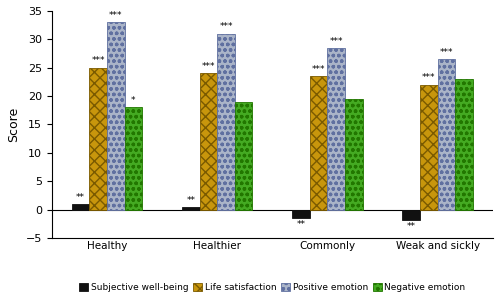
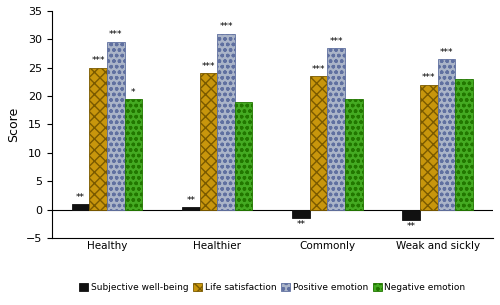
Positive emotion/Healthy: 33.0 -> 29.6
Negative emotion/Healthy: 18.0 -> 19.4
